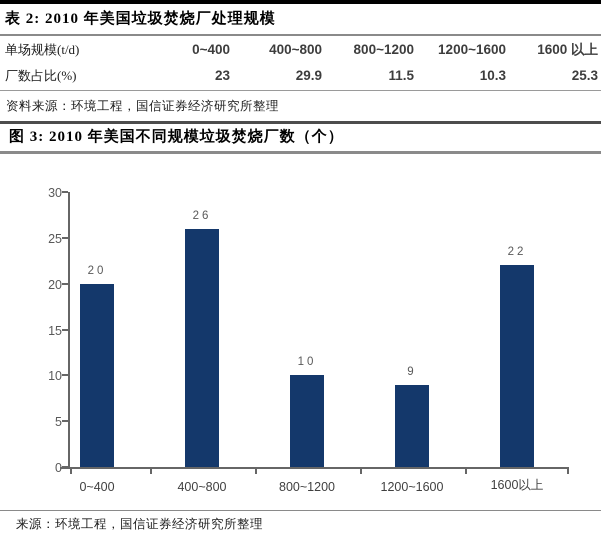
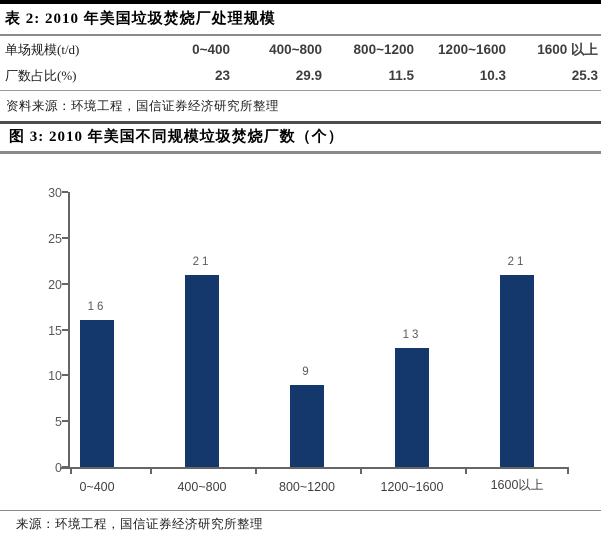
0~400: 20 -> 16
400~800: 26 -> 21
800~1200: 10 -> 9
1200~1600: 9 -> 13
1600以上: 22 -> 21
